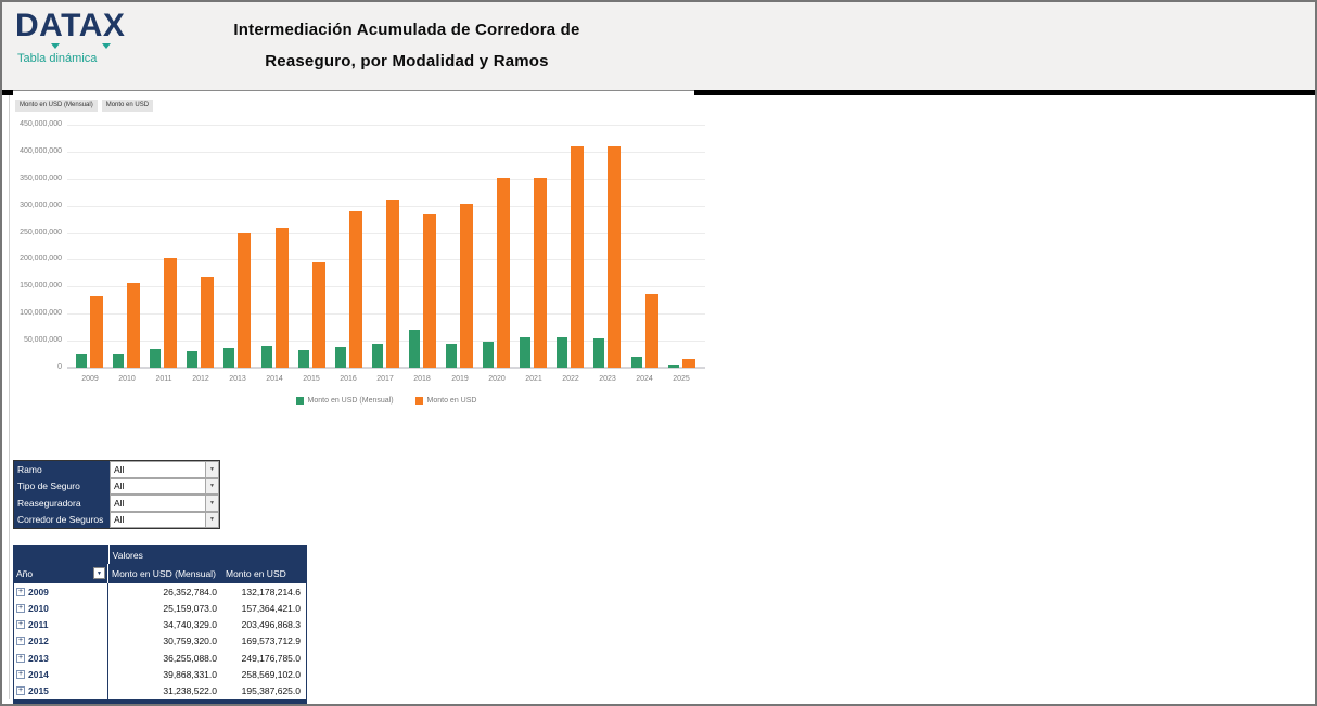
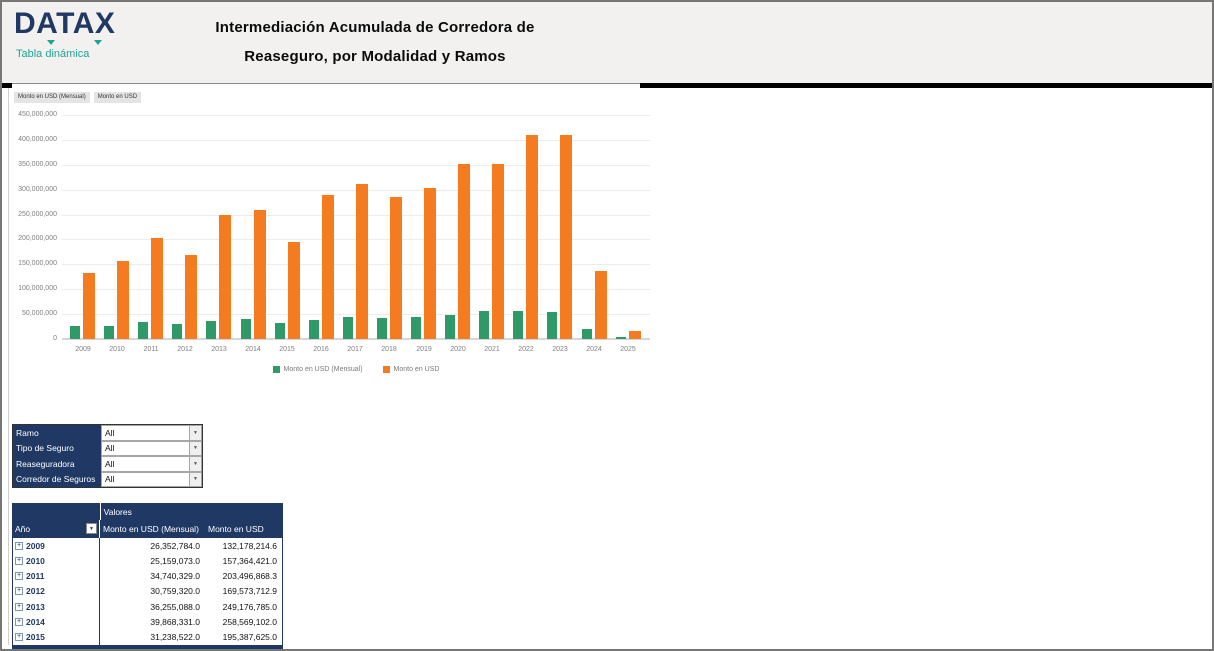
Monto en USD (Mensual)/2018: 70000000 -> 40000000
